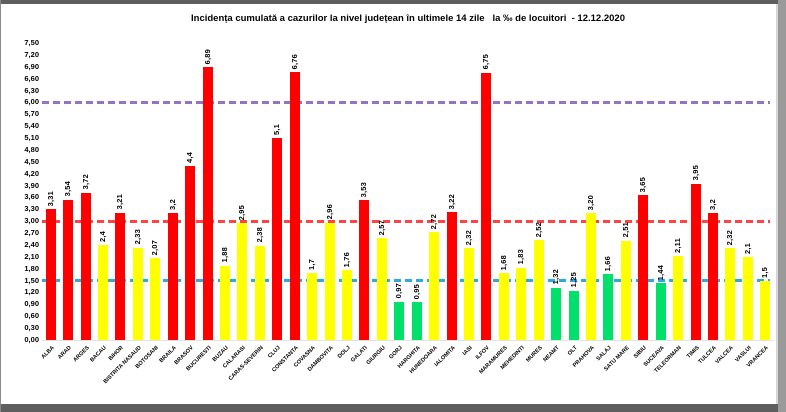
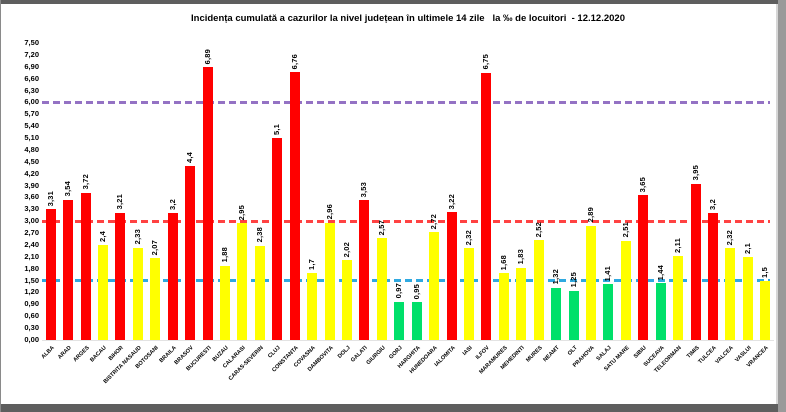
DOLJ: 1,76 -> 2,02
PRAHOVA: 3,20 -> 2,89
SALAJ: 1,66 -> 1,41
